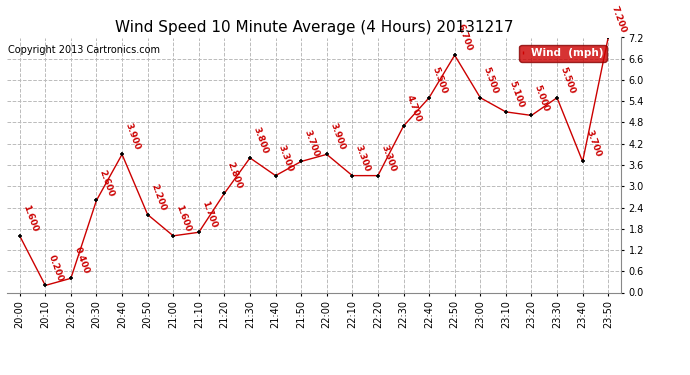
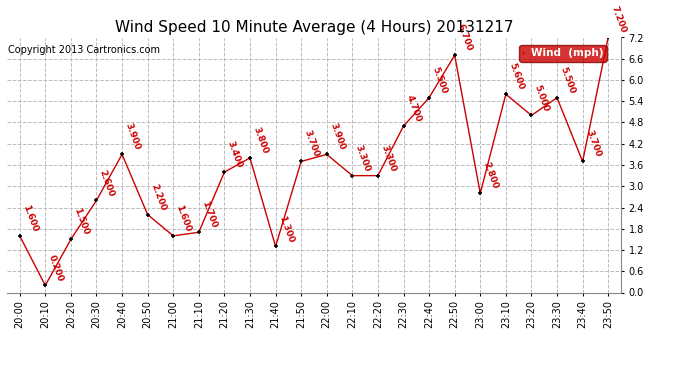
20:20: 0.400 -> 1.500
21:20: 2.800 -> 3.400
21:40: 3.300 -> 1.300
23:00: 5.500 -> 2.800
23:10: 5.100 -> 5.600
